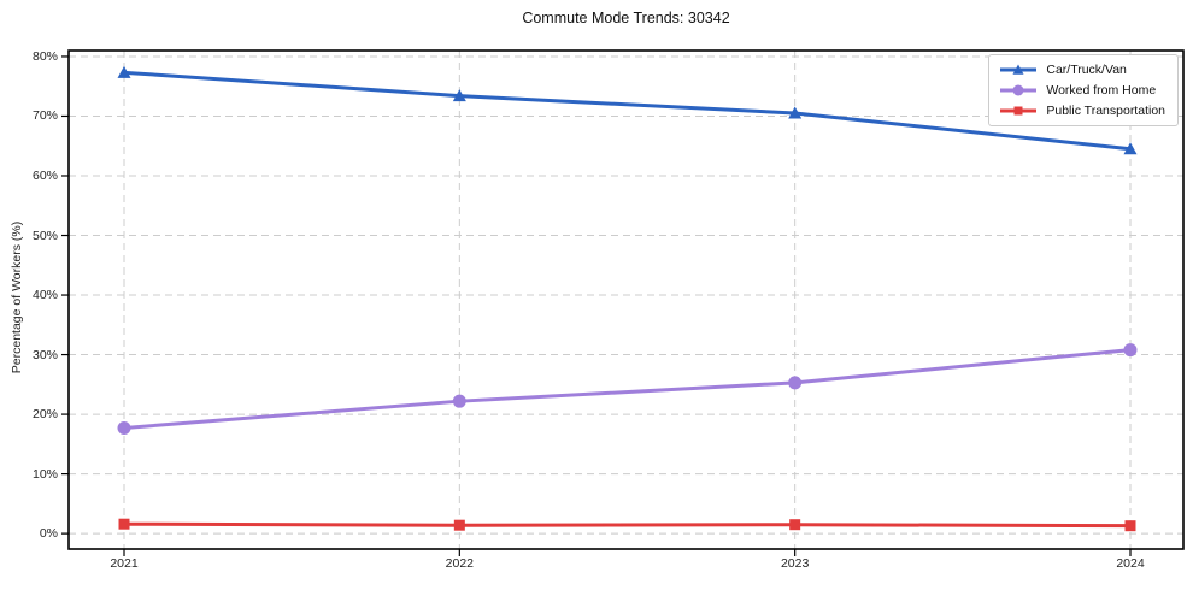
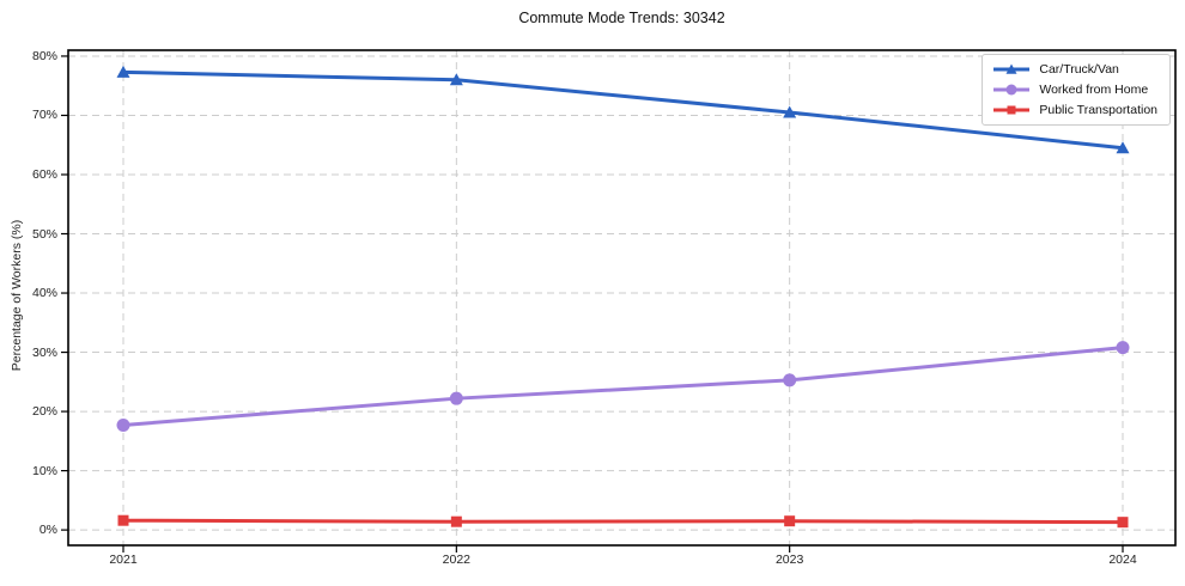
Car/Truck/Van/2022: 73% -> 76%
